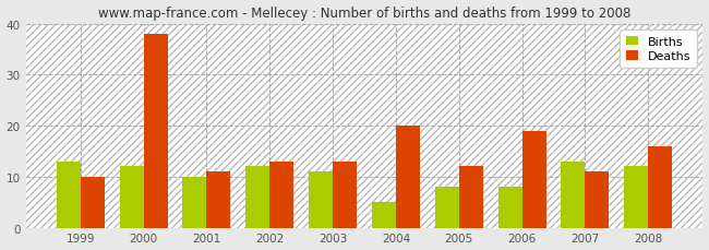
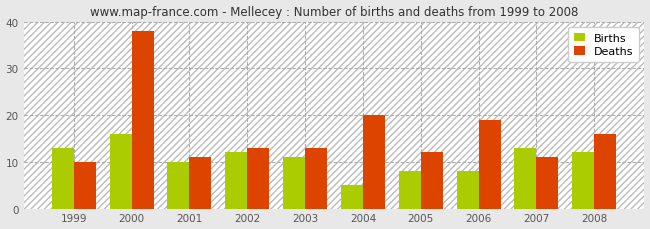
Births/2000: 12 -> 16
